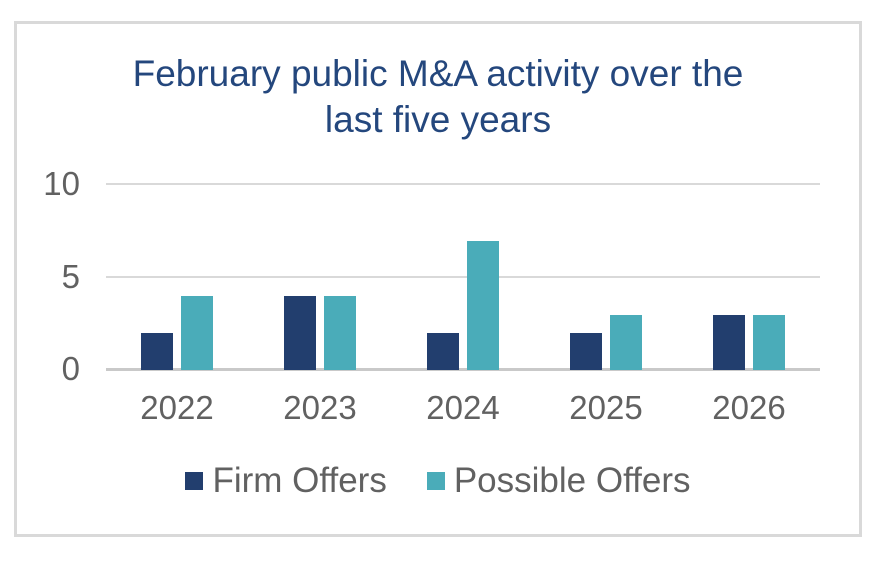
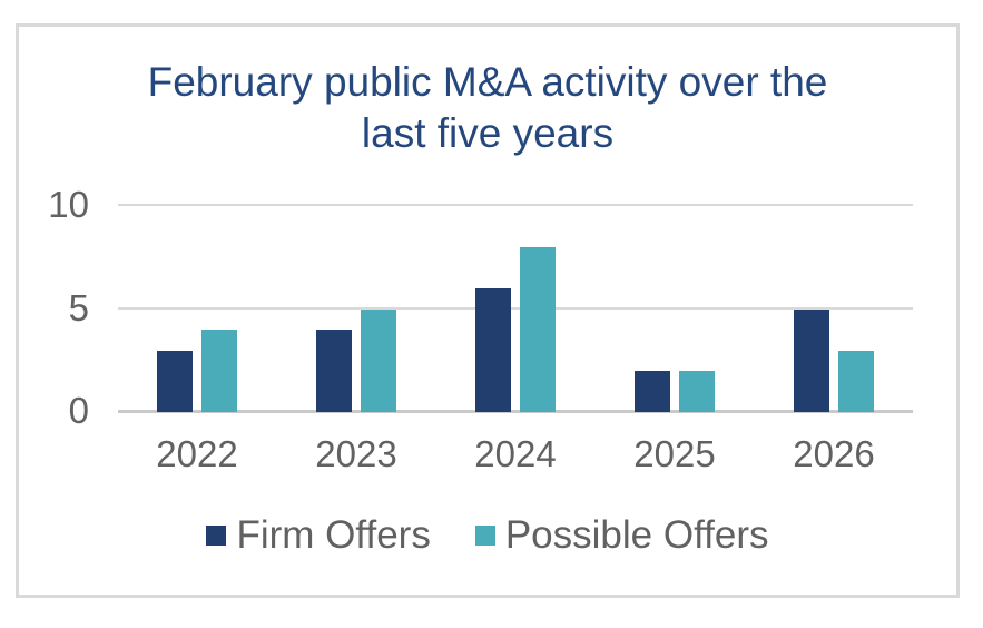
Firm Offers/2022: 2 -> 3
Possible Offers/2023: 4 -> 5
Firm Offers/2024: 2 -> 6
Possible Offers/2024: 7 -> 8
Possible Offers/2025: 3 -> 2
Firm Offers/2026: 3 -> 5
